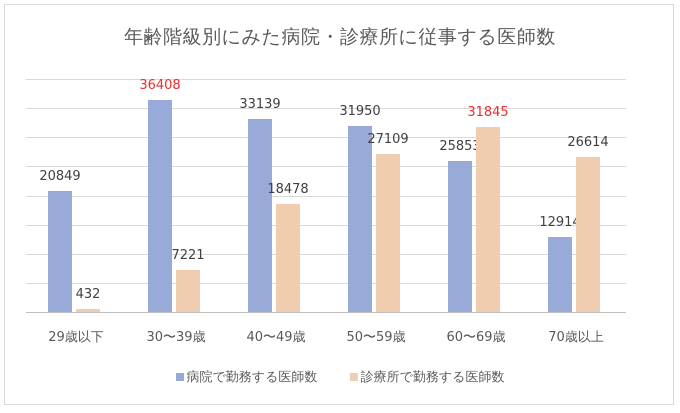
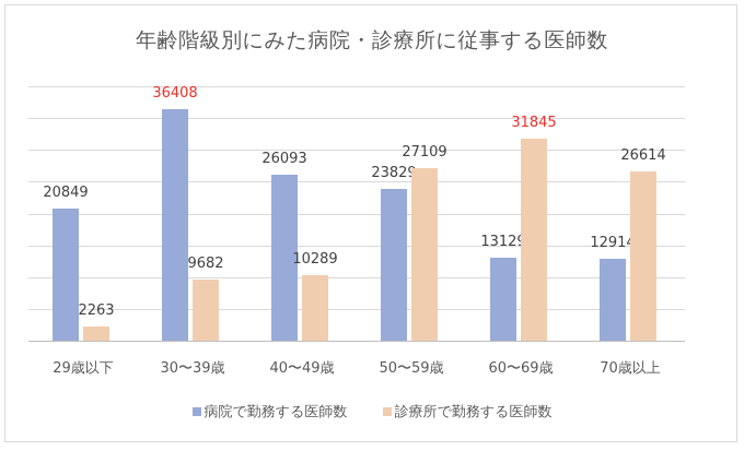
診療所で勤務する医師数/29歳以下: 432 -> 2263
診療所で勤務する医師数/30〜39歳: 7221 -> 9682
病院で勤務する医師数/40〜49歳: 33139 -> 26093
診療所で勤務する医師数/40〜49歳: 18478 -> 10289
病院で勤務する医師数/50〜59歳: 31950 -> 23829
病院で勤務する医師数/60〜69歳: 25853 -> 13129
